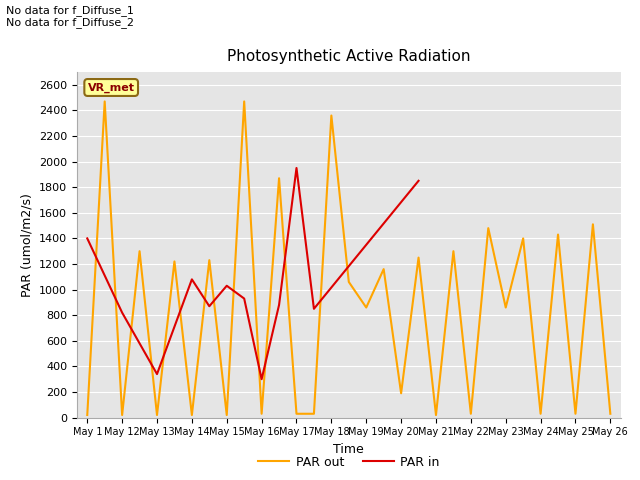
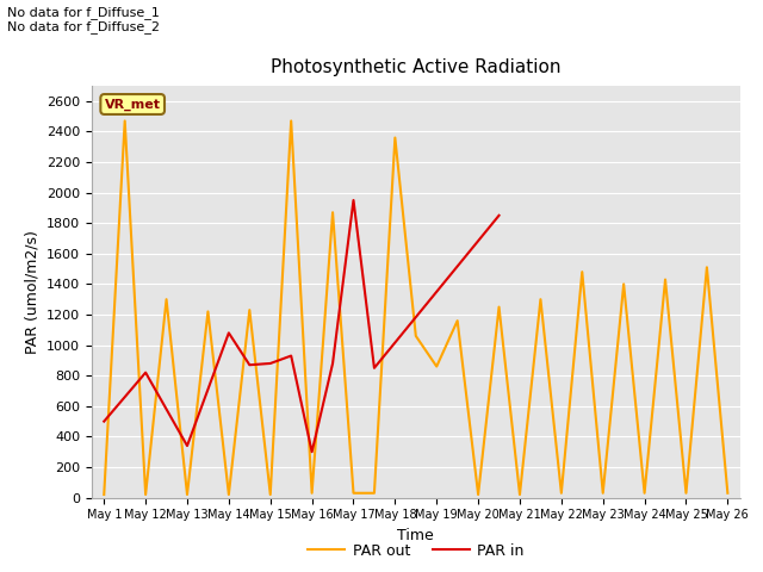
PAR in/May 1: 1400 -> 500
PAR in/May 15: 1030 -> 880
PAR out/May 20: 190 -> 20
PAR out/May 23: 860 -> 30
